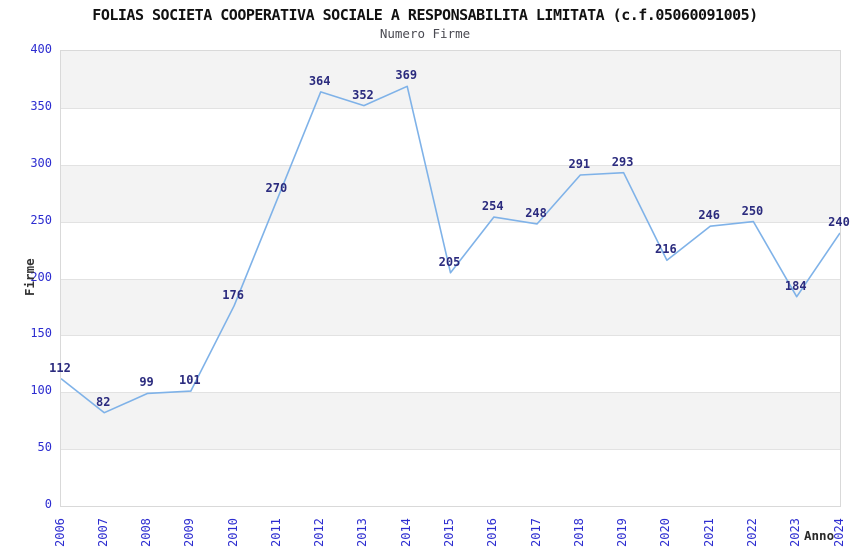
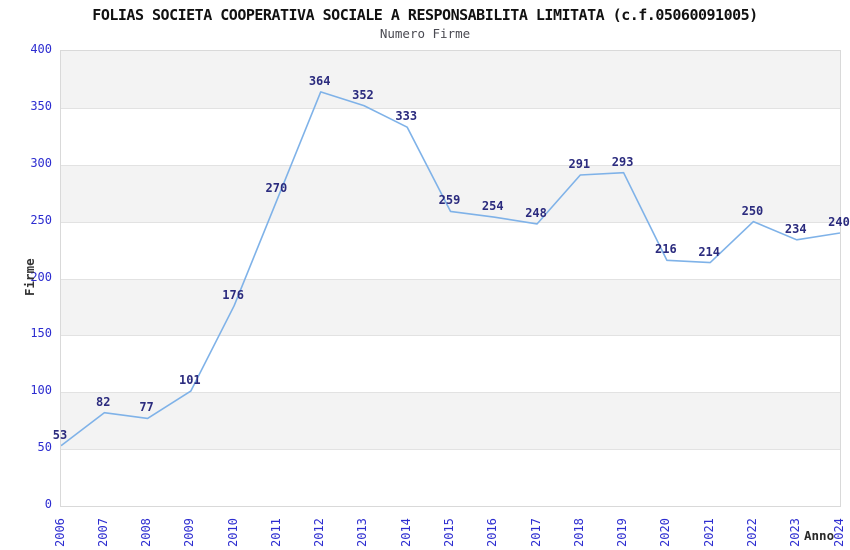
2006: 112 -> 53
2008: 99 -> 77
2014: 369 -> 333
2015: 205 -> 259
2021: 246 -> 214
2023: 184 -> 234
